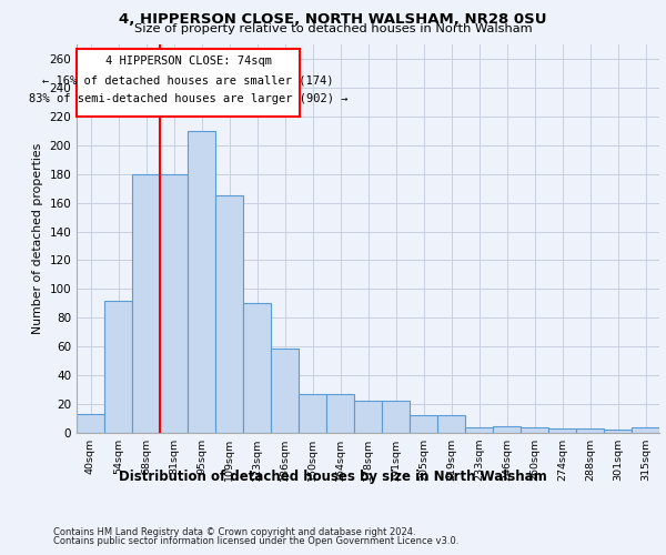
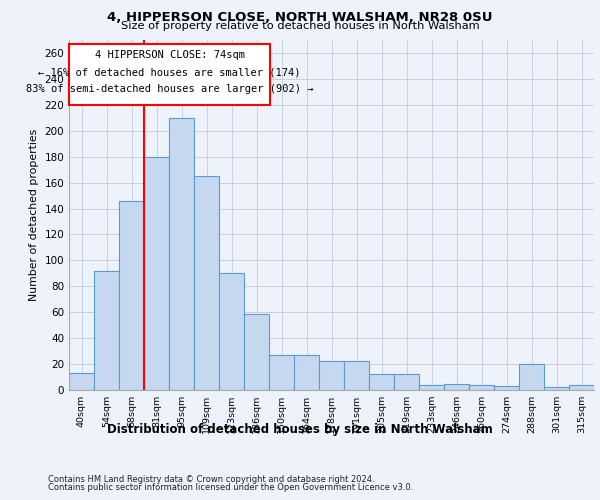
68sqm: 180 -> 146
288sqm: 3 -> 20
